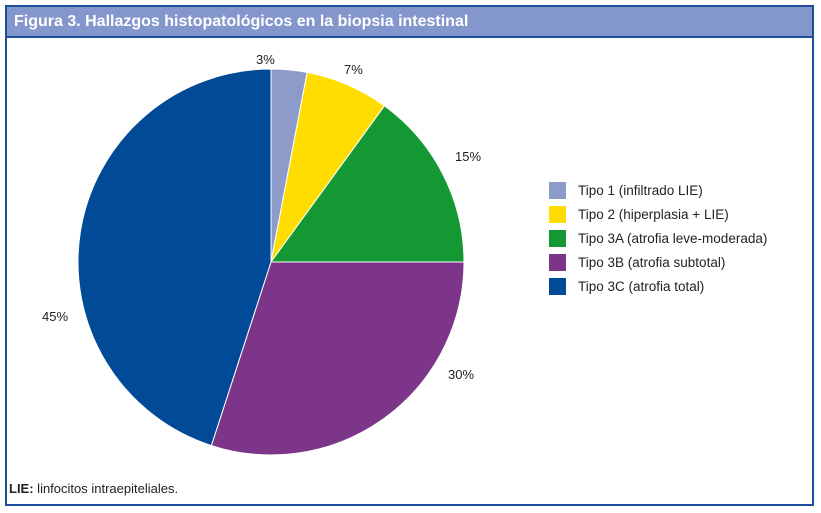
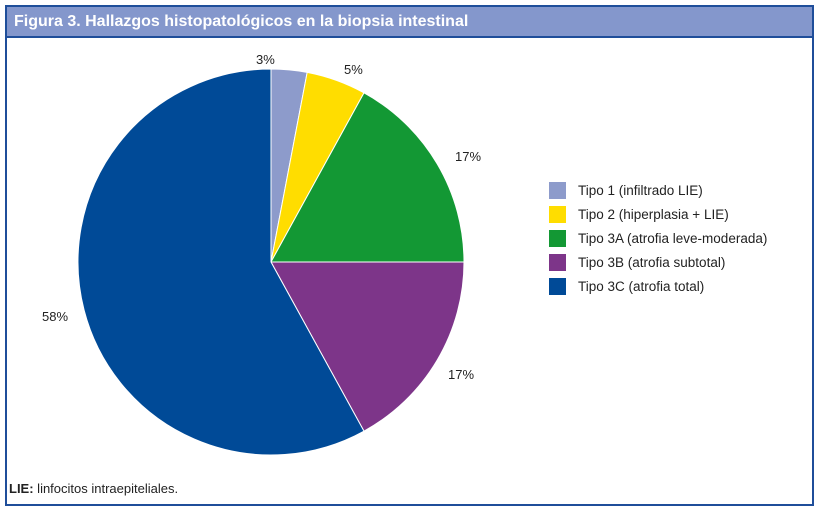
Tipo 2 (hiperplasia + LIE): 7% -> 5%
Tipo 3A (atrofia leve-moderada): 15% -> 17%
Tipo 3B (atrofia subtotal): 30% -> 17%
Tipo 3C (atrofia total): 45% -> 58%
